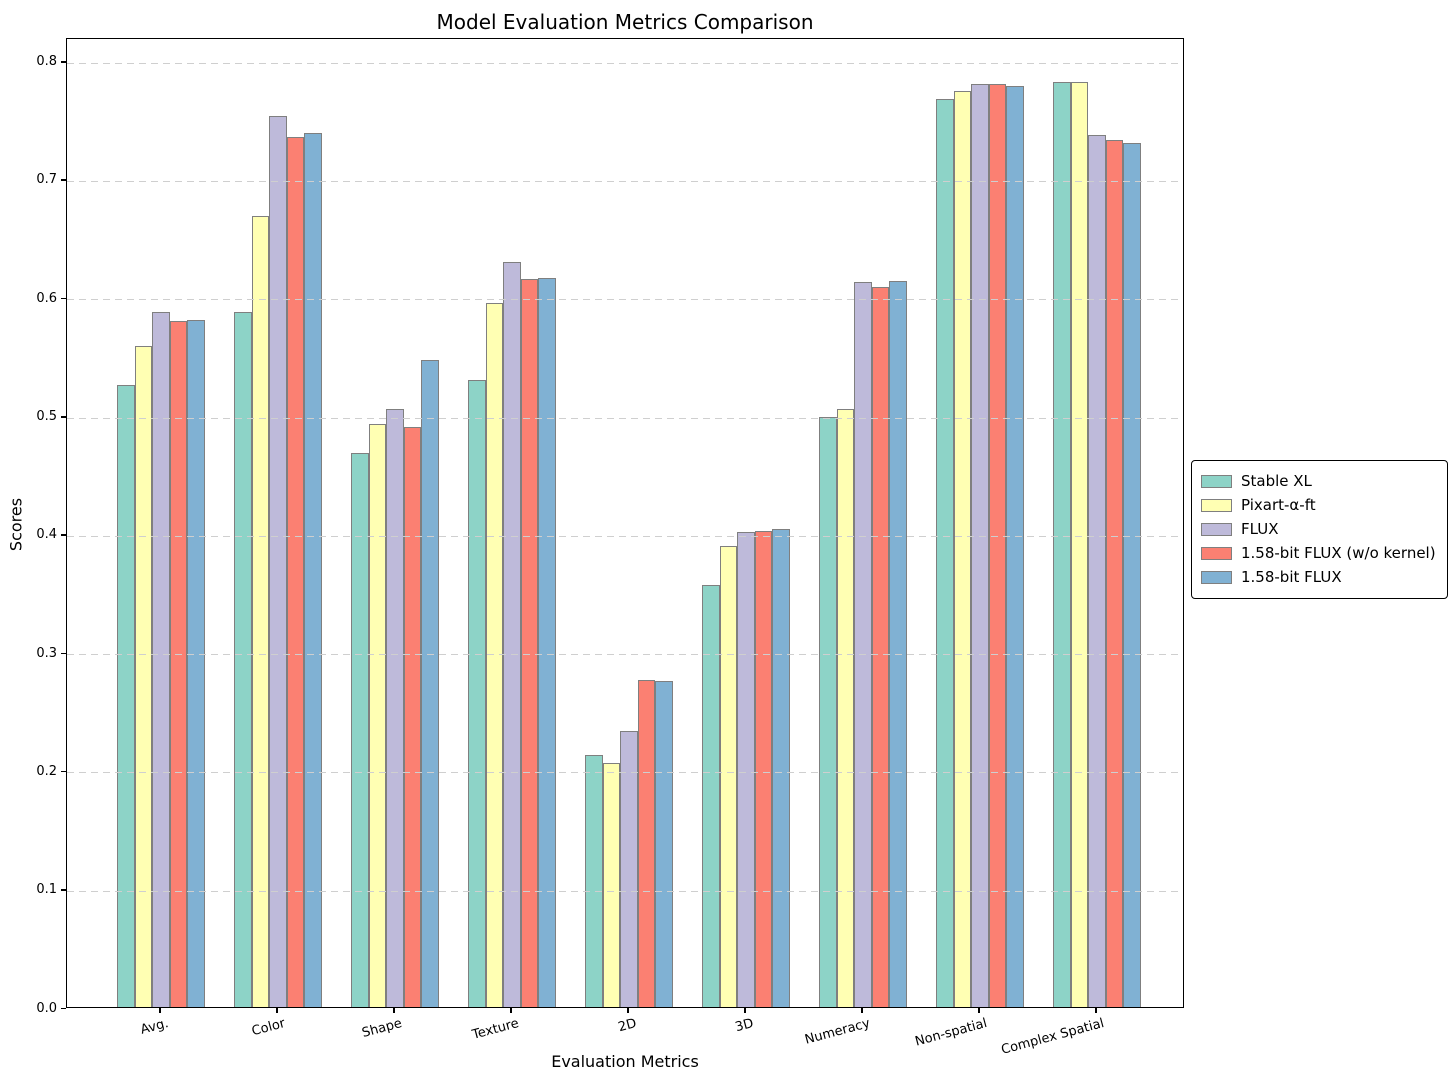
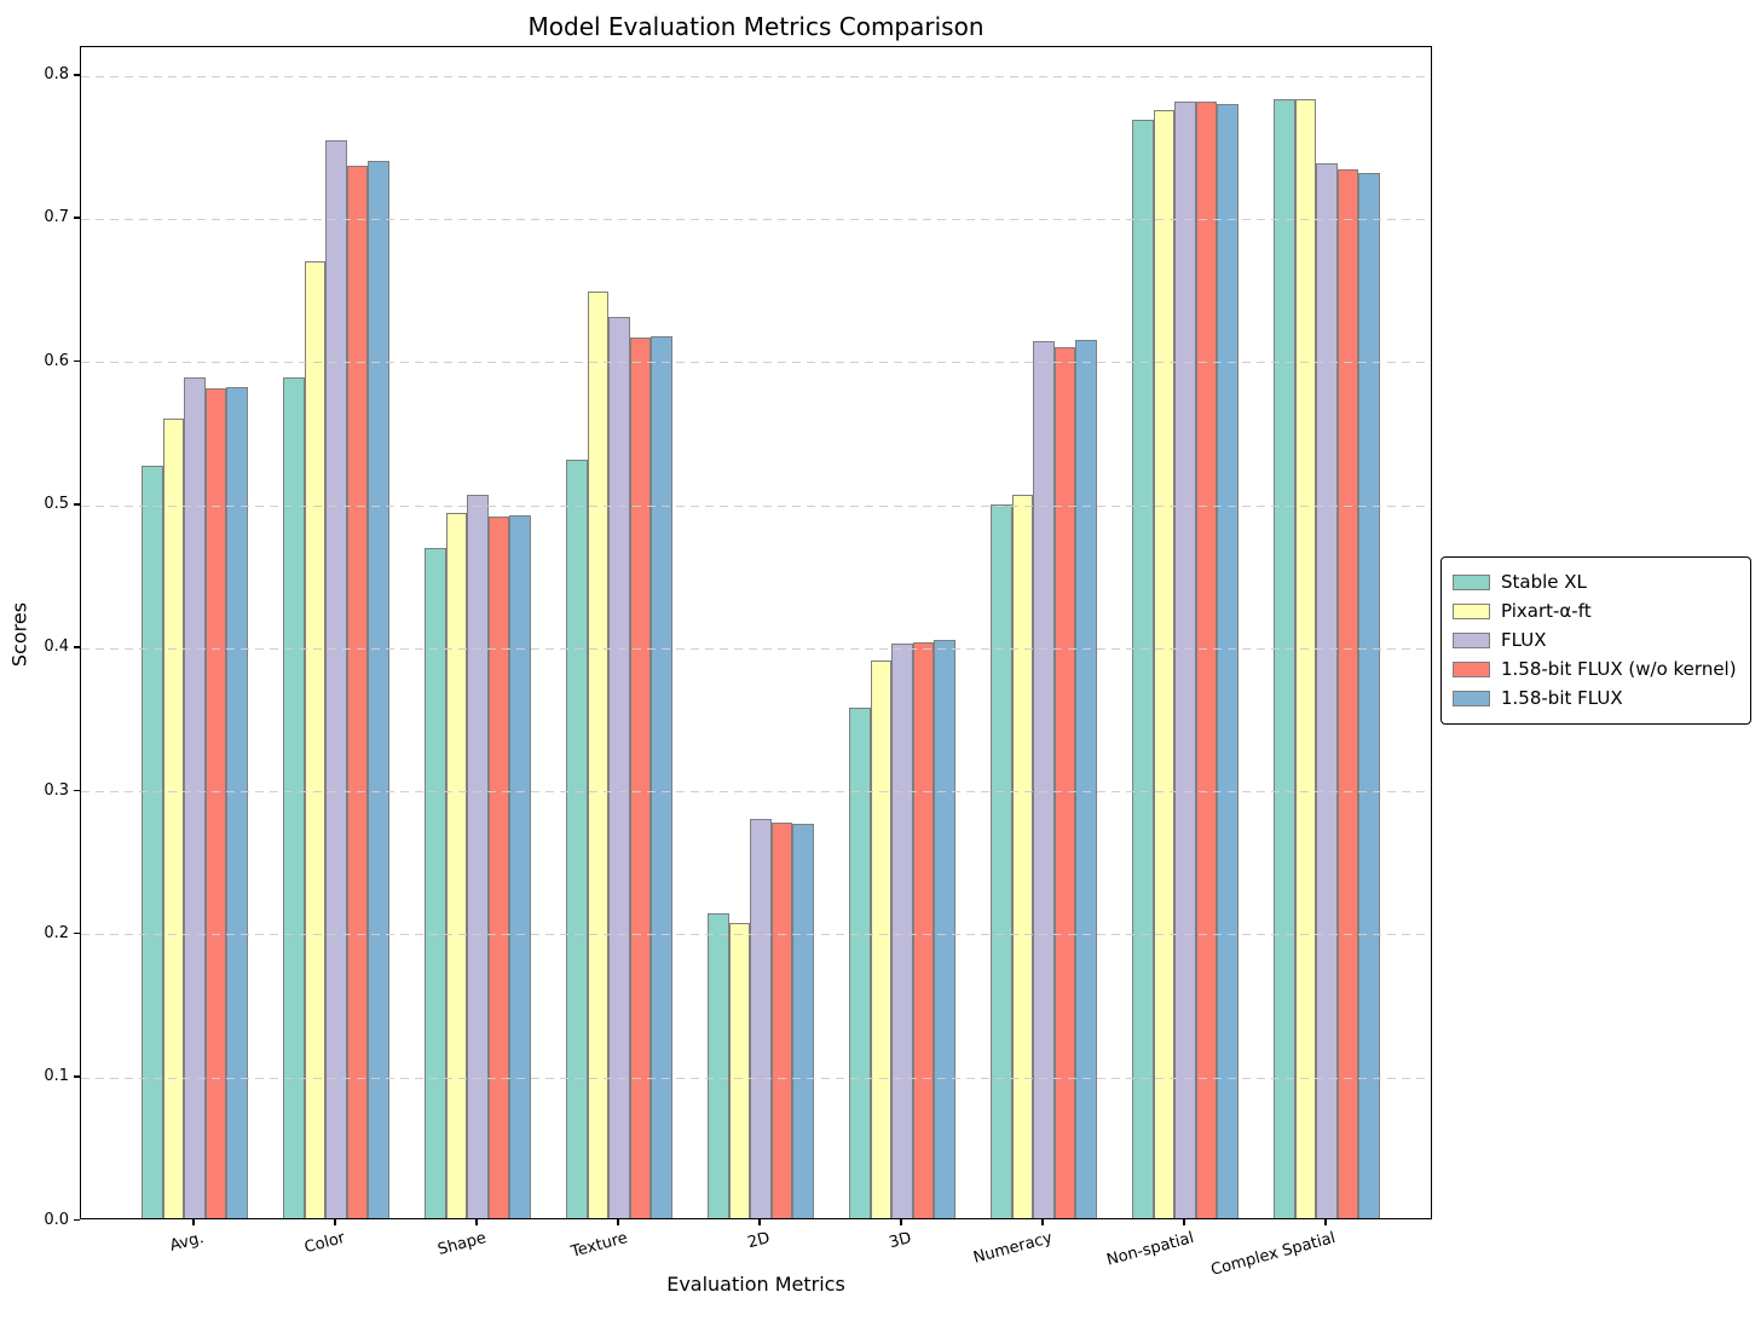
1.58-bit FLUX/Shape: 0.547 -> 0.491
Pixart-α-ft/Texture: 0.595 -> 0.648
FLUX/2D: 0.233 -> 0.279
